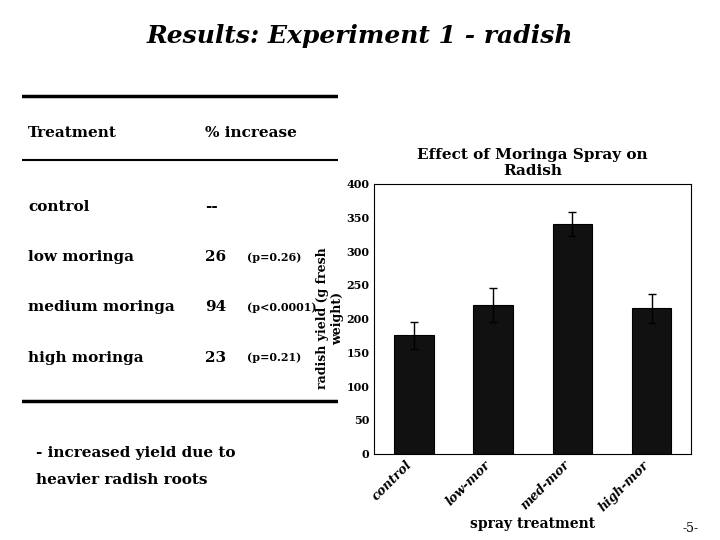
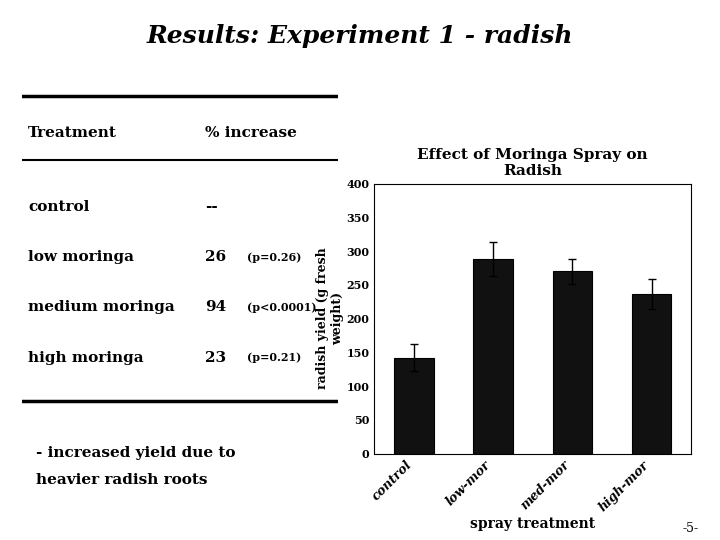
control: 175 -> 142
low-mor: 220 -> 288
med-mor: 340 -> 270
high-mor: 215 -> 236
